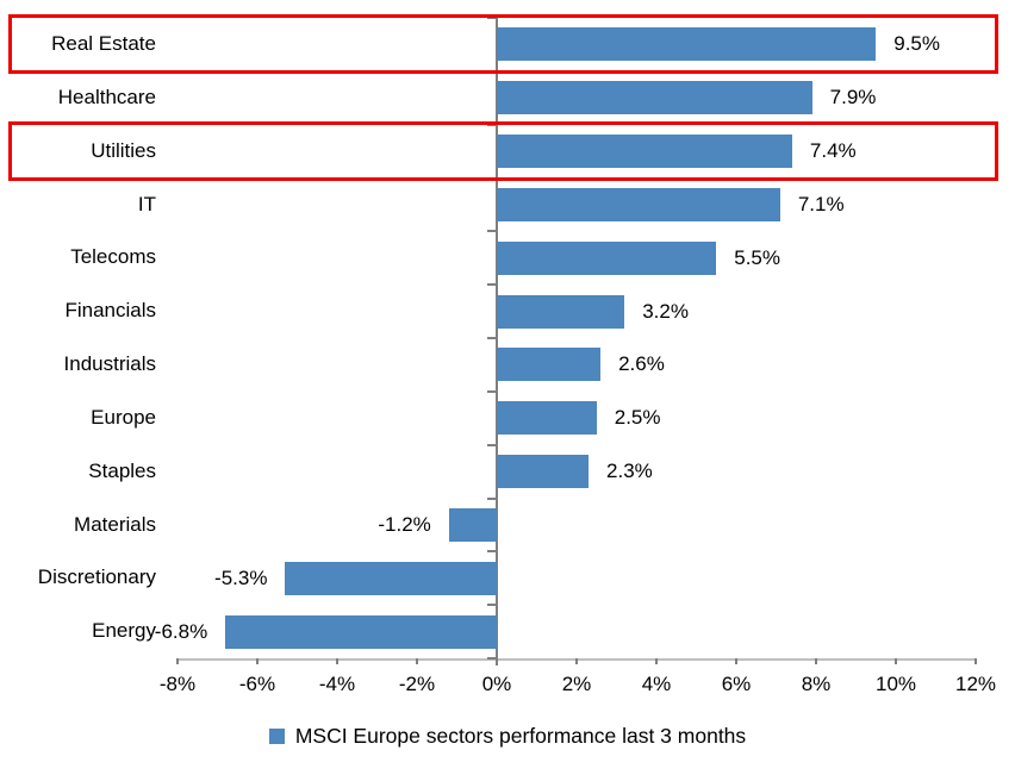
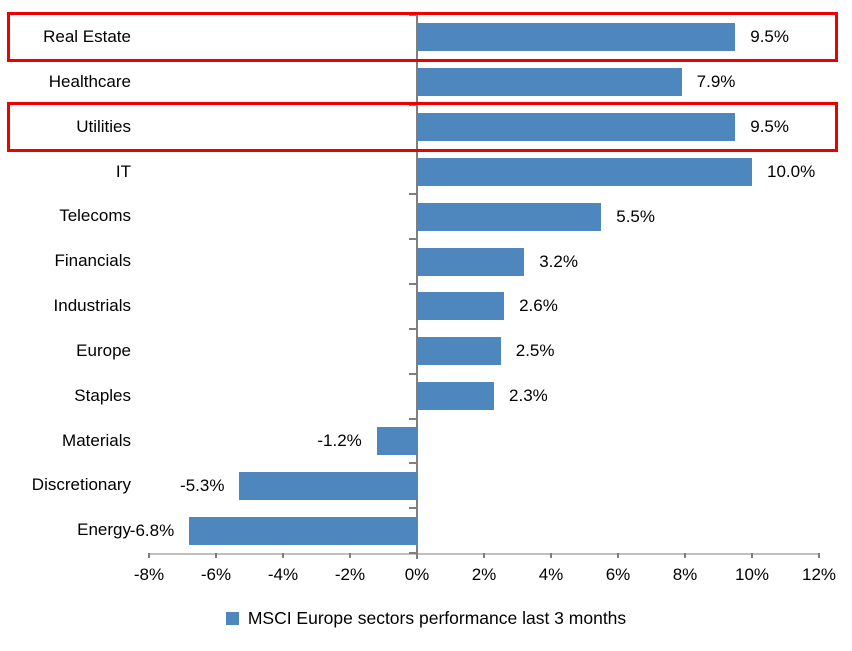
Utilities: 7.4% -> 9.5%
IT: 7.1% -> 10.0%
